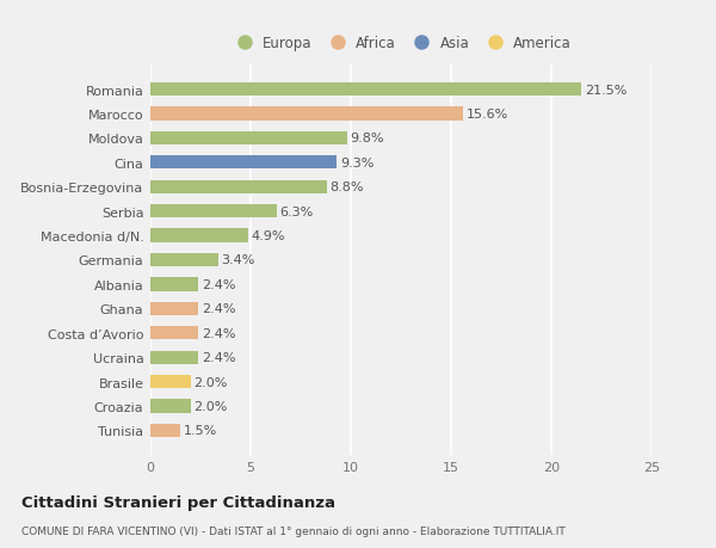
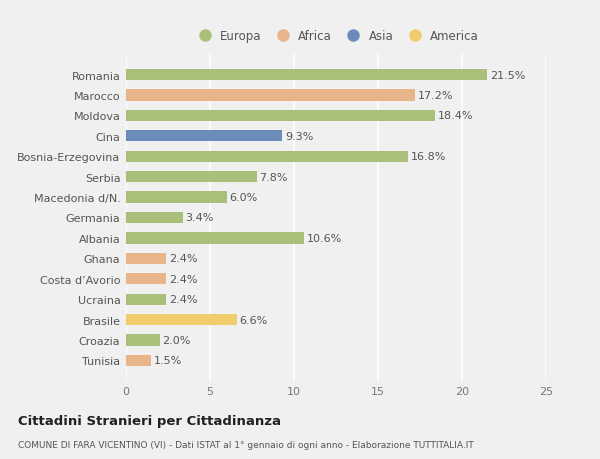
Marocco: 15.6% -> 17.2%
Moldova: 9.8% -> 18.4%
Bosnia-Erzegovina: 8.8% -> 16.8%
Serbia: 6.3% -> 7.8%
Macedonia d/N.: 4.9% -> 6.0%
Albania: 2.4% -> 10.6%
Brasile: 2.0% -> 6.6%
